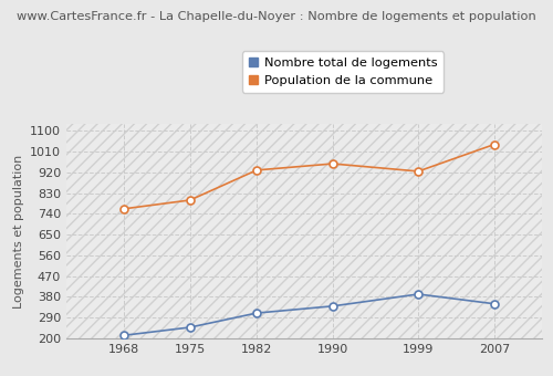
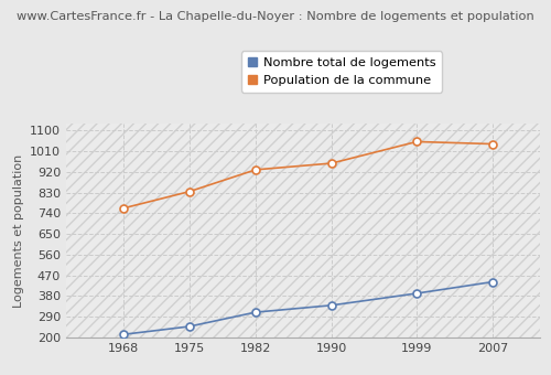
Population de la commune/1975: 800 -> 835
Population de la commune/1999: 925 -> 1052
Nombre total de logements/2007: 350 -> 442
